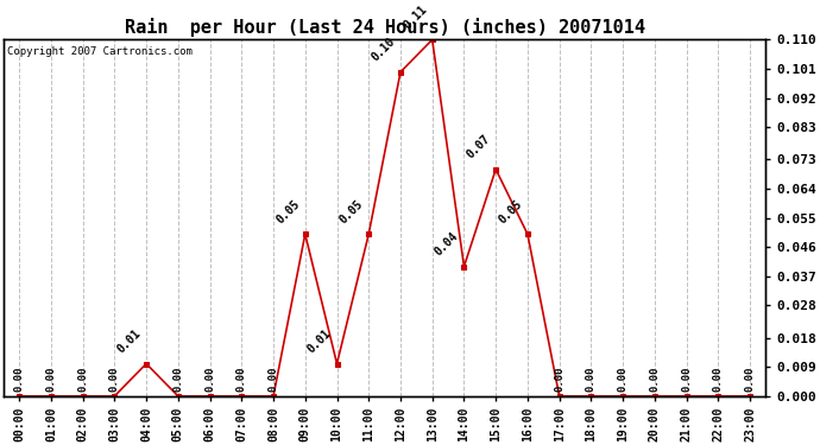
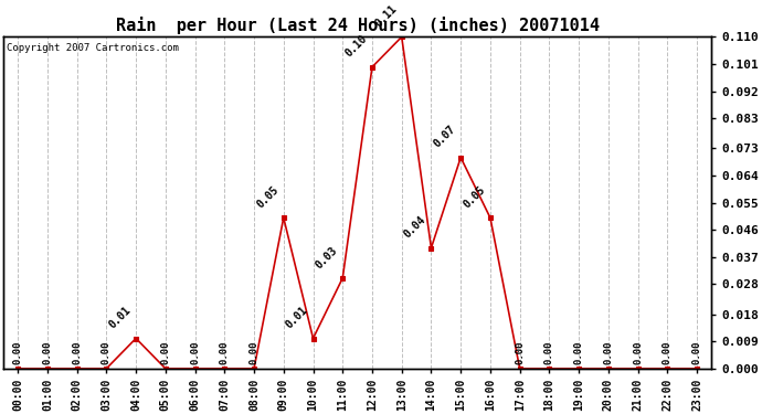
11:00: 0.05 -> 0.03
